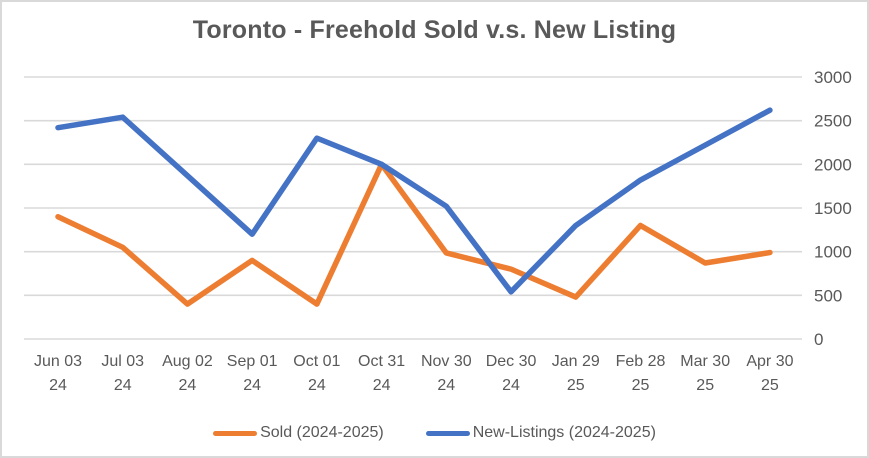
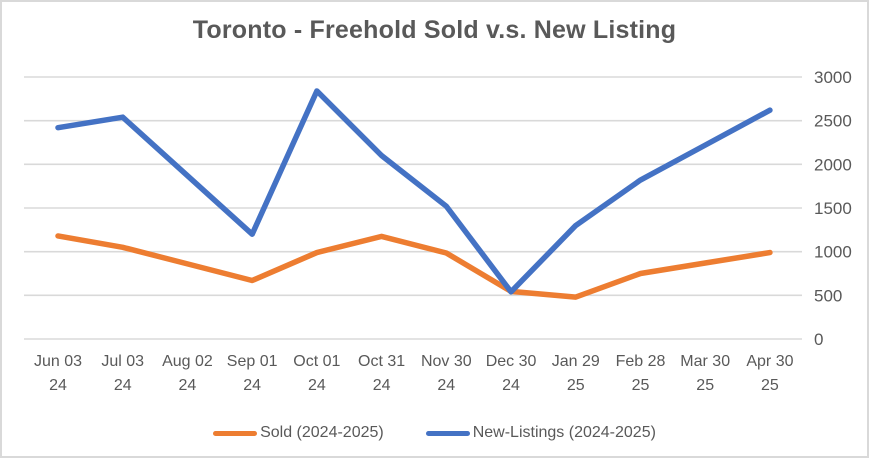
Sold (2024-2025)/Jun 03 24: 1400 -> 1200
Sold (2024-2025)/Aug 02 24: 400 -> 900
Sold (2024-2025)/Sep 01 24: 900 -> 700
Sold (2024-2025)/Oct 01 24: 400 -> 1000
New-Listings (2024-2025)/Oct 01 24: 2300 -> 2800
Sold (2024-2025)/Oct 31 24: 2000 -> 1200
New-Listings (2024-2025)/Oct 31 24: 2000 -> 2100
Sold (2024-2025)/Dec 30 24: 800 -> 500
Sold (2024-2025)/Feb 28 25: 1300 -> 800
